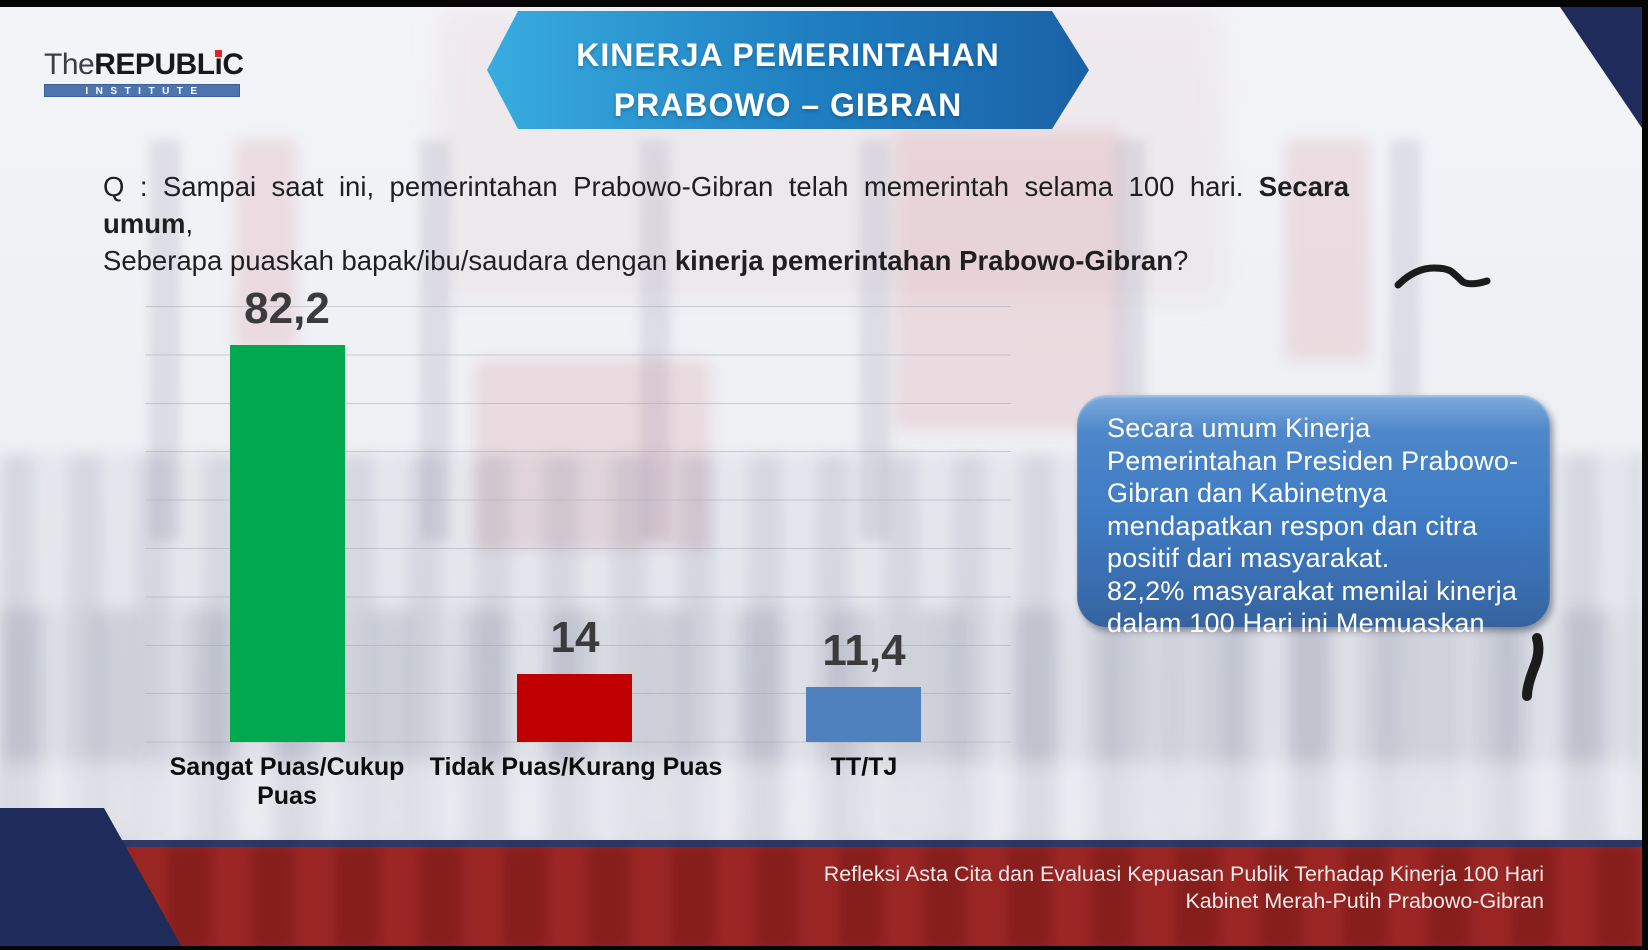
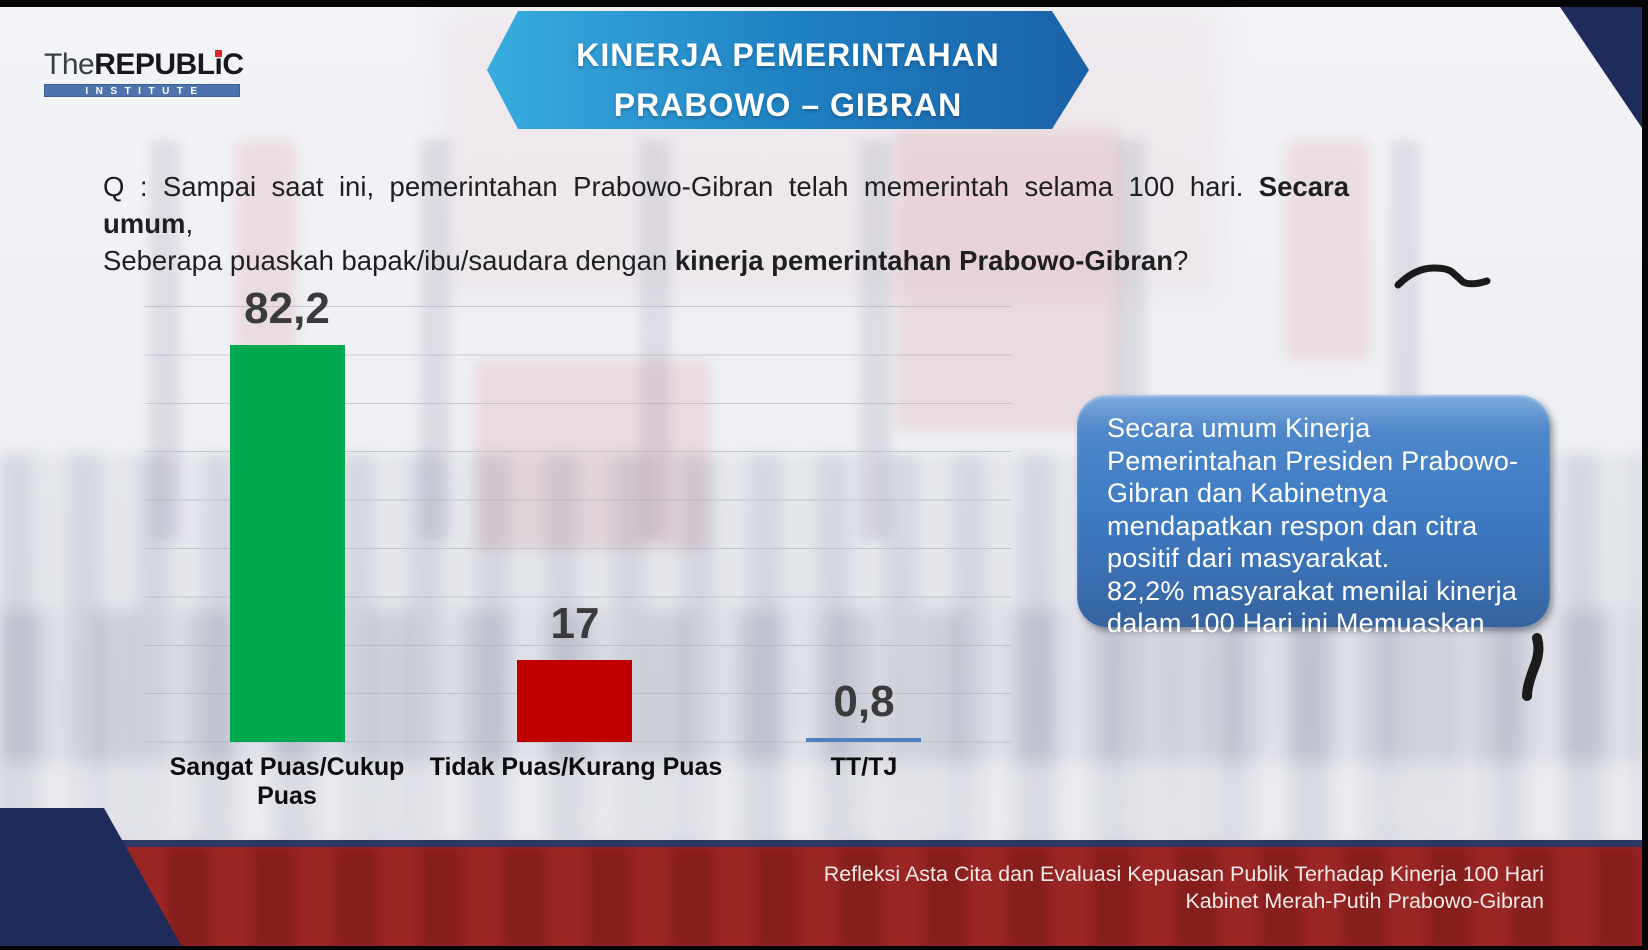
Tidak Puas/Kurang Puas: 14 -> 17
TT/TJ: 11,4 -> 0,8
